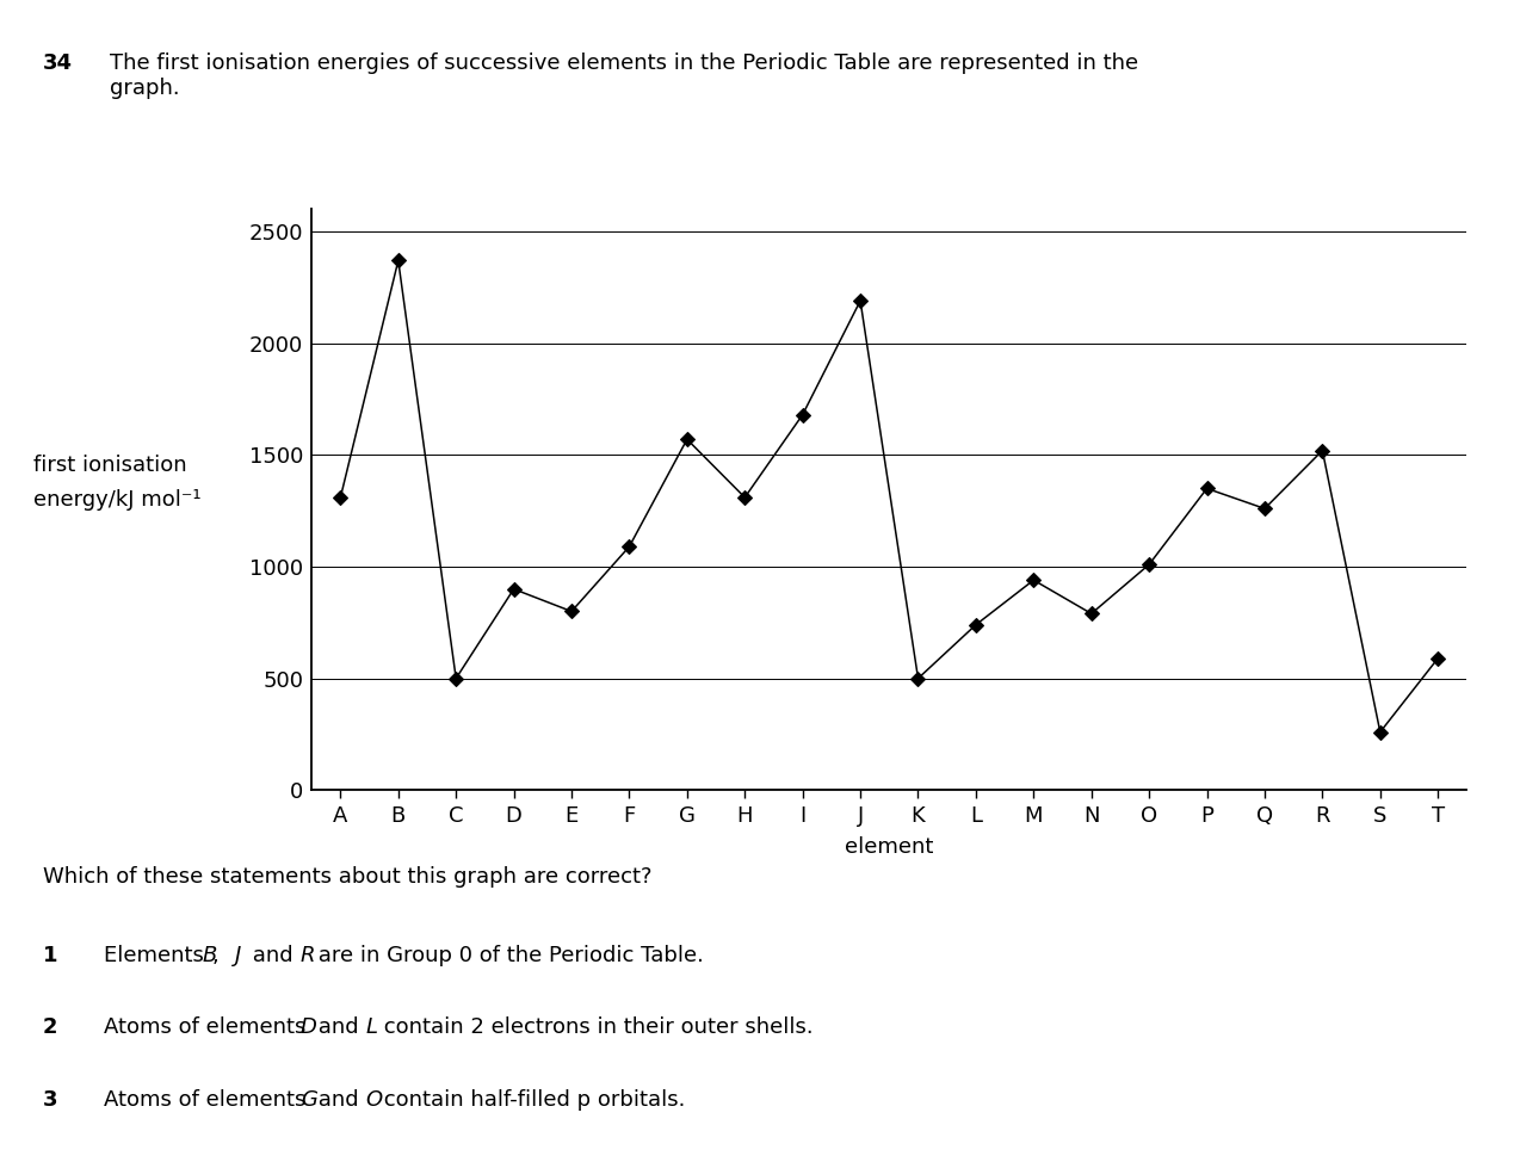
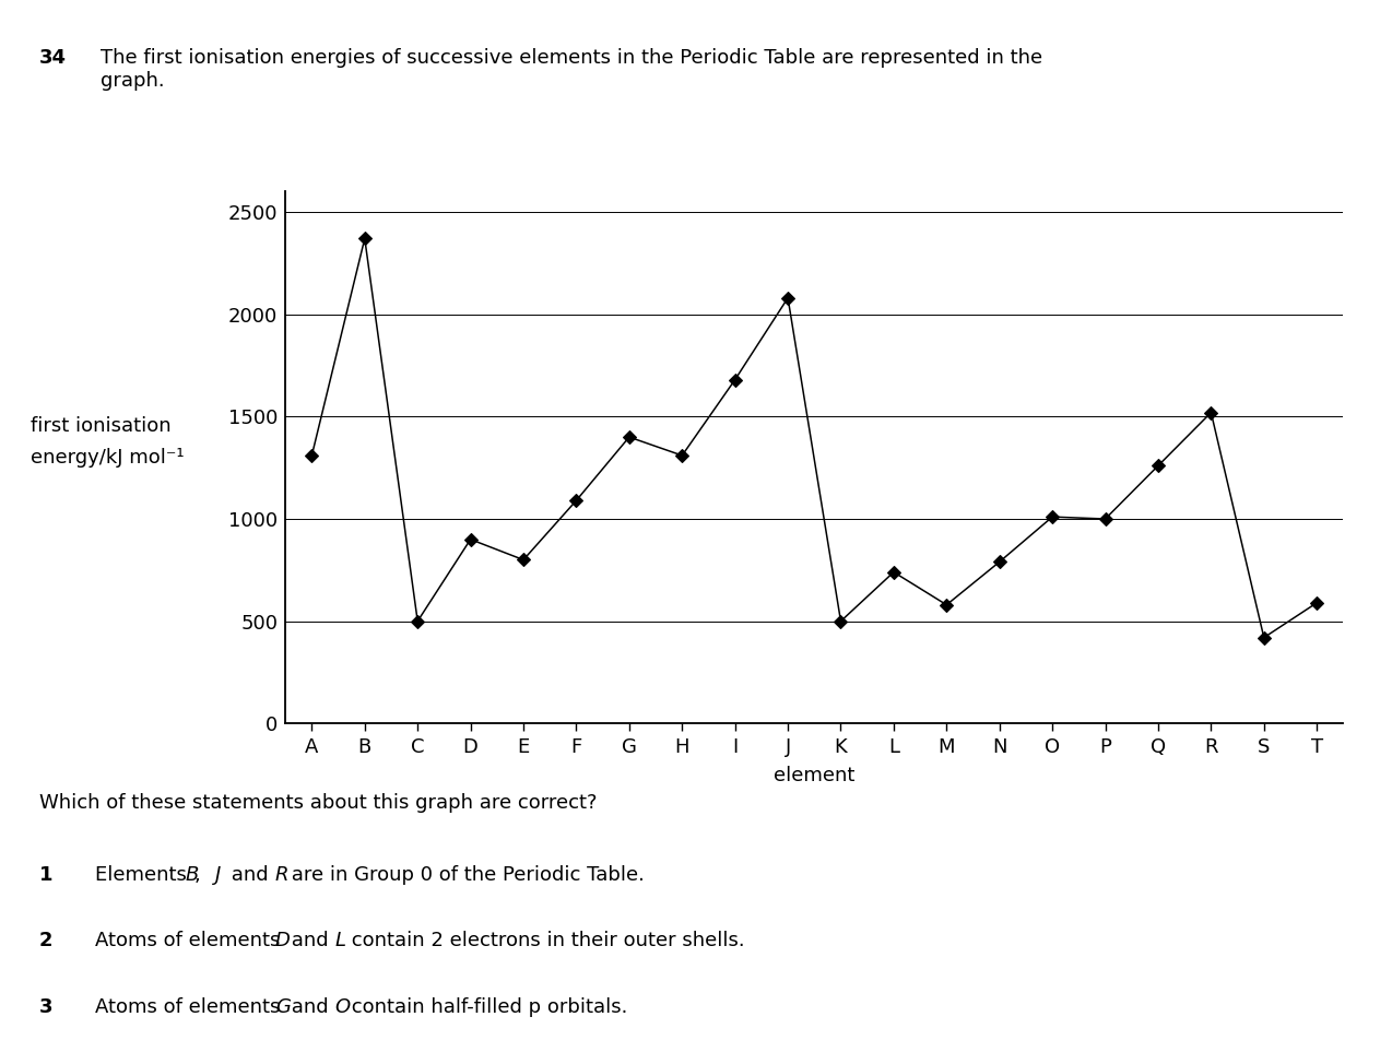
G: 1570 -> 1400
J: 2190 -> 2080
M: 940 -> 580
P: 1350 -> 1000
S: 260 -> 420
